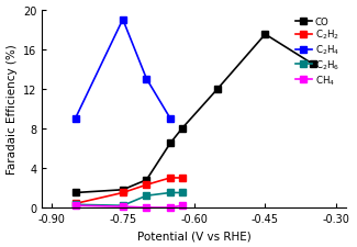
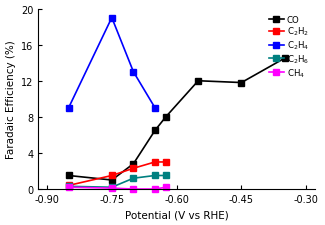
CO/-0.75: 1.8 -> 1.0
CO/-0.45: 17.5 -> 11.8
